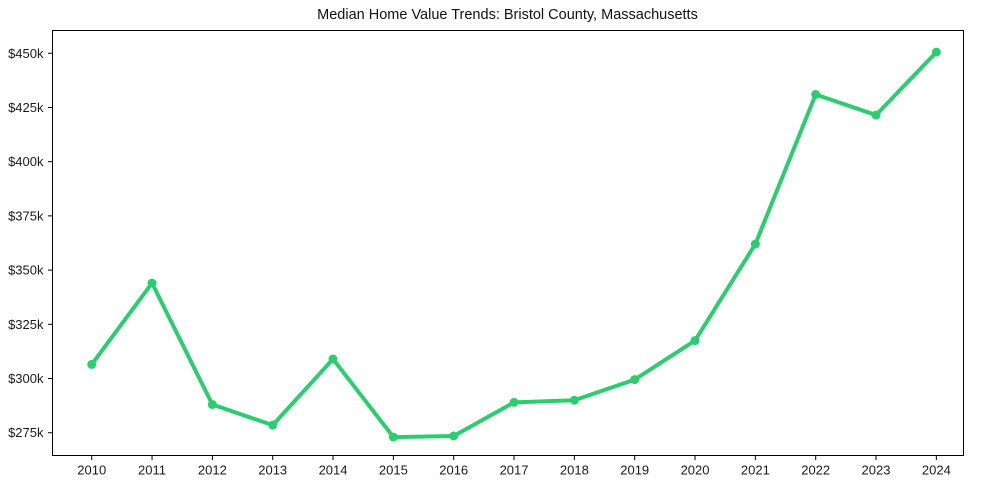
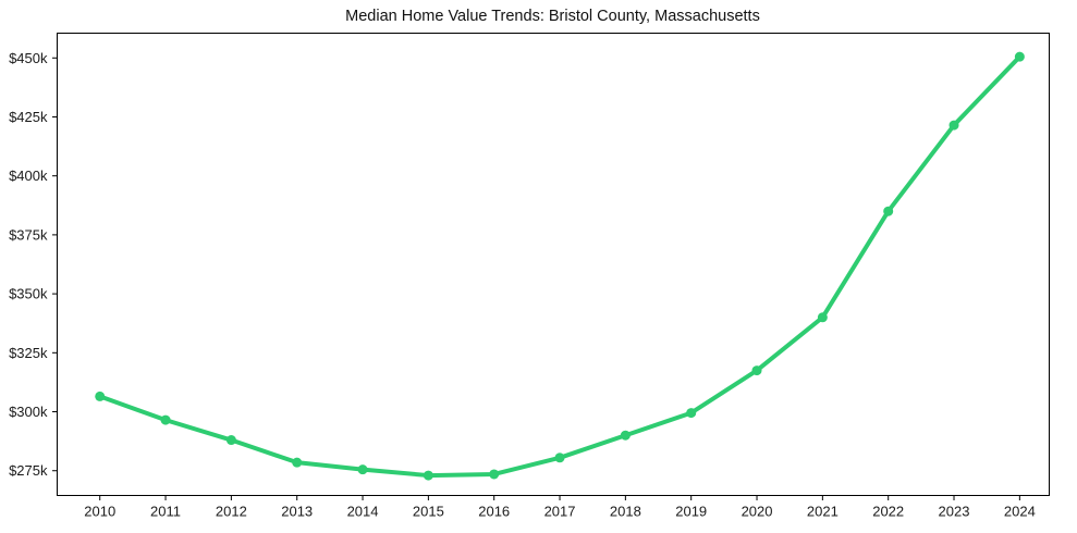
2011: $344k -> $296k
2014: $309k -> $276k
2017: $289k -> $280k
2021: $362k -> $340k
2022: $431k -> $385k
